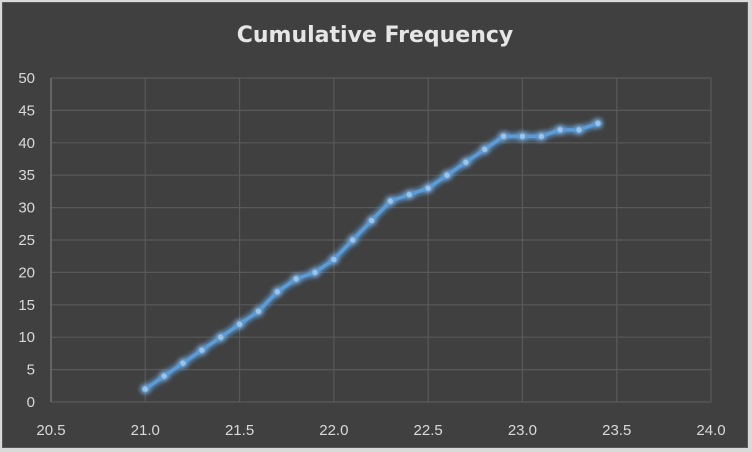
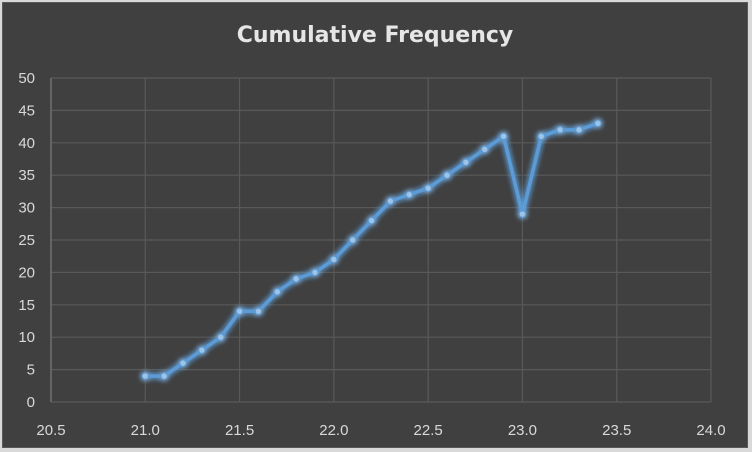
21.0: 2 -> 4
21.5: 12 -> 14
23.0: 41 -> 29
